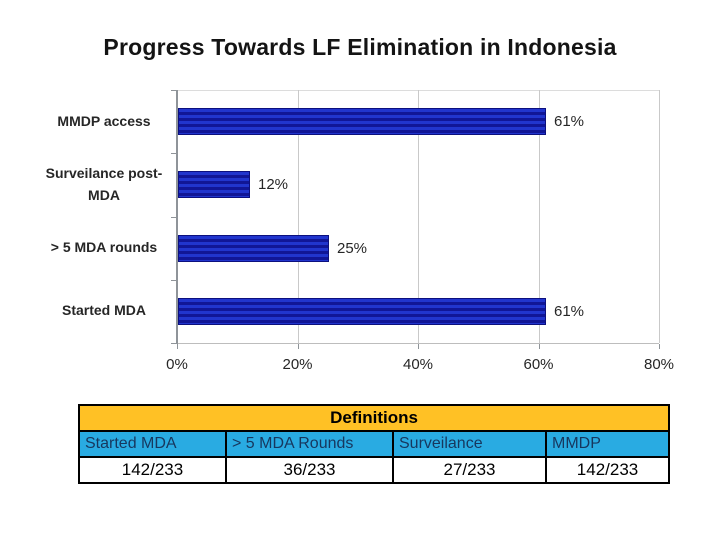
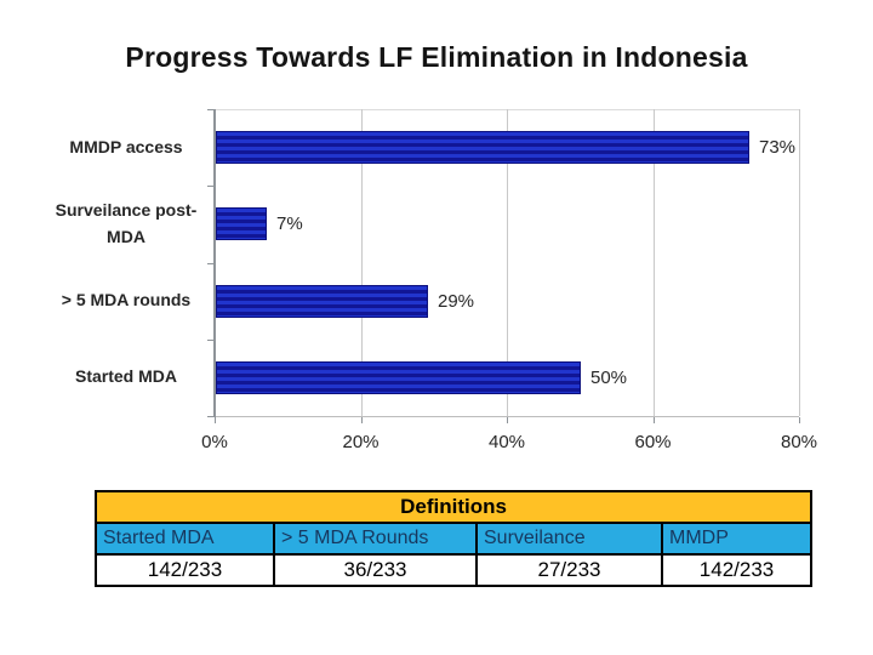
MMDP access: 61% -> 73%
Surveilance post-MDA: 12% -> 7%
> 5 MDA rounds: 25% -> 29%
Started MDA: 61% -> 50%
